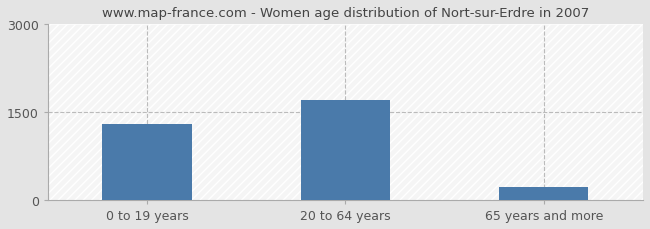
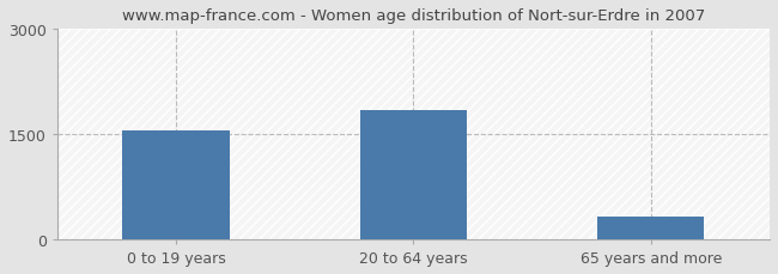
0 to 19 years: 1300 -> 1560
20 to 64 years: 1700 -> 1840
65 years and more: 230 -> 320
